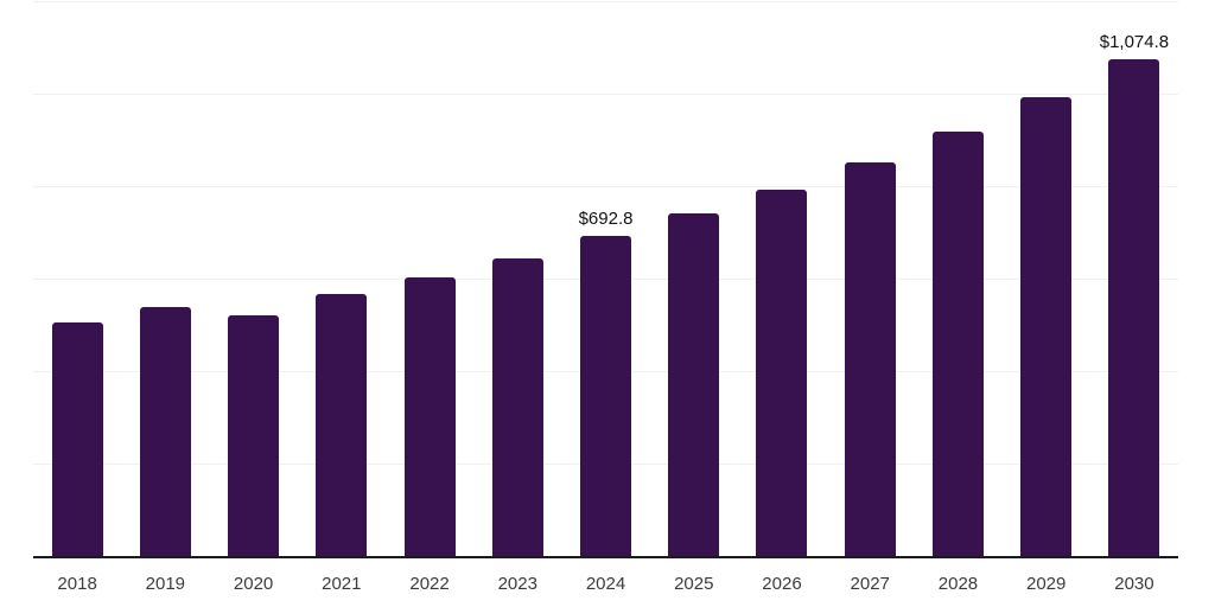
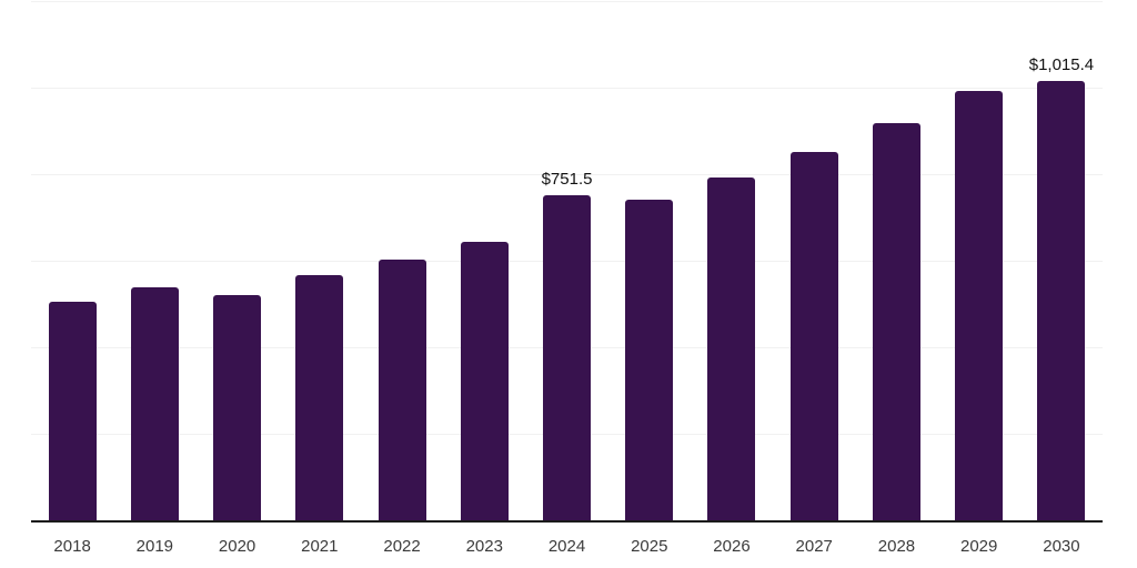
2024: $692.8 -> $751.5
2030: $1,074.8 -> $1,015.4
